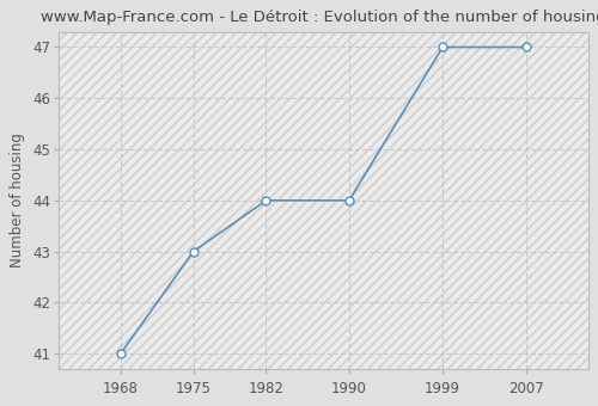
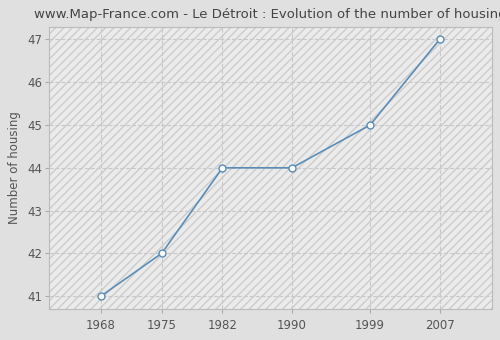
1975: 43 -> 42
1999: 47 -> 45
